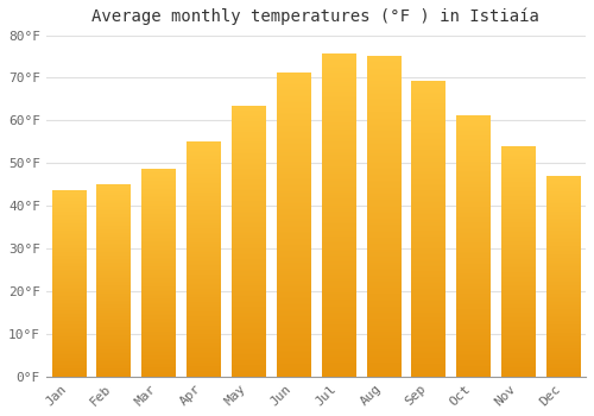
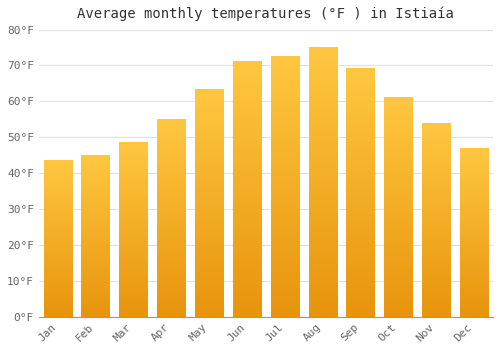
Jul: 75.5°F -> 72.5°F
